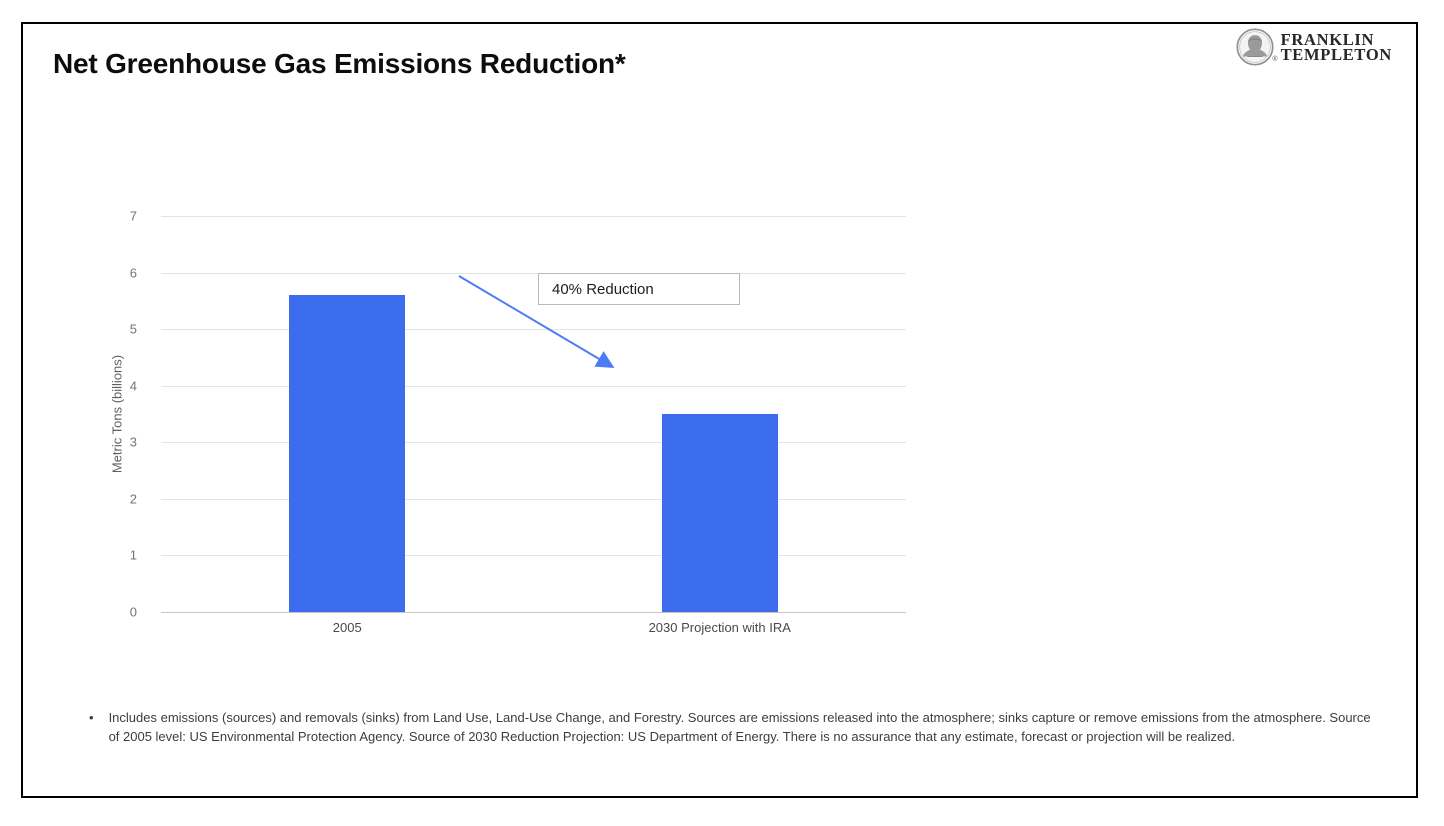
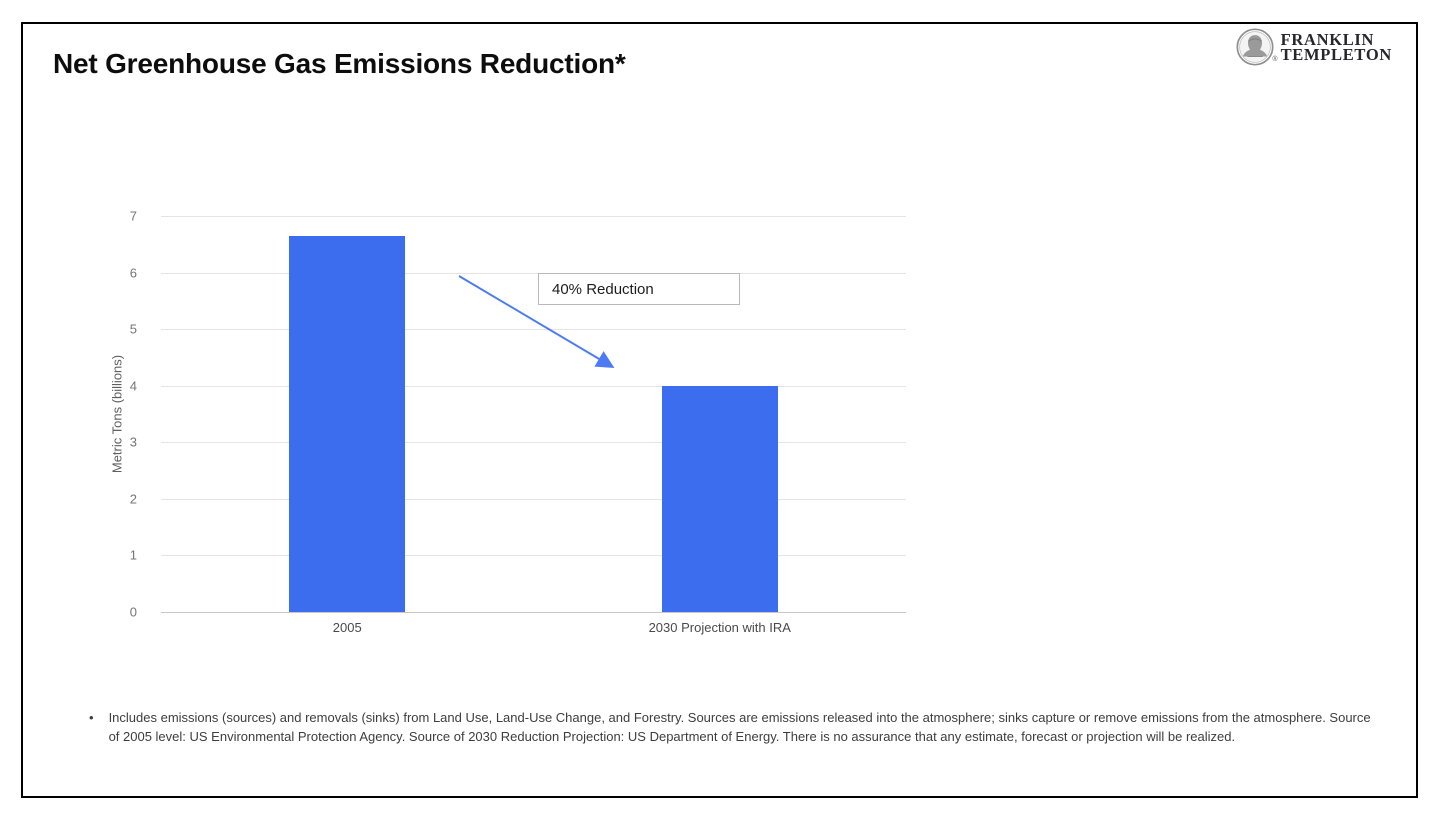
2005: 5.6 -> 6.7
2030 Projection with IRA: 3.5 -> 4.0
